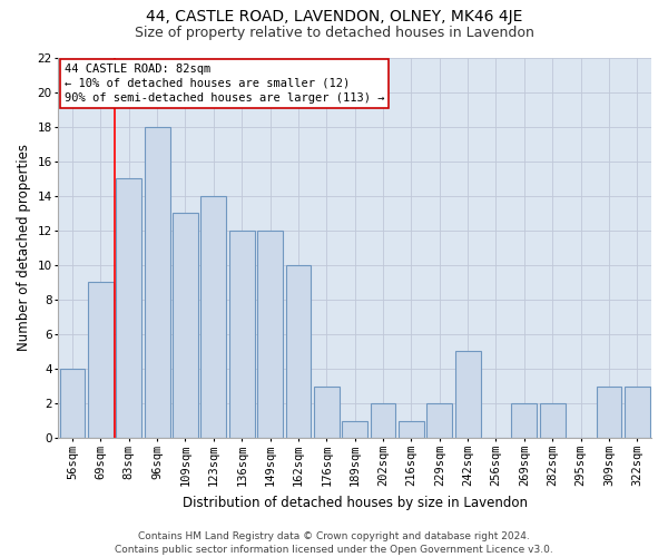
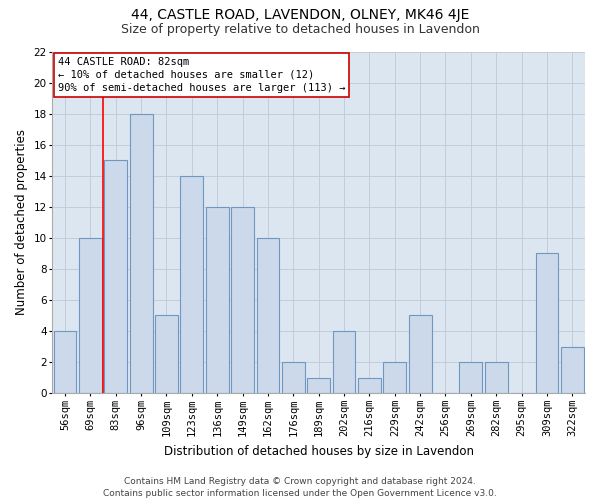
69sqm: 9 -> 10
109sqm: 13 -> 5
176sqm: 3 -> 2
202sqm: 2 -> 4
309sqm: 3 -> 9
